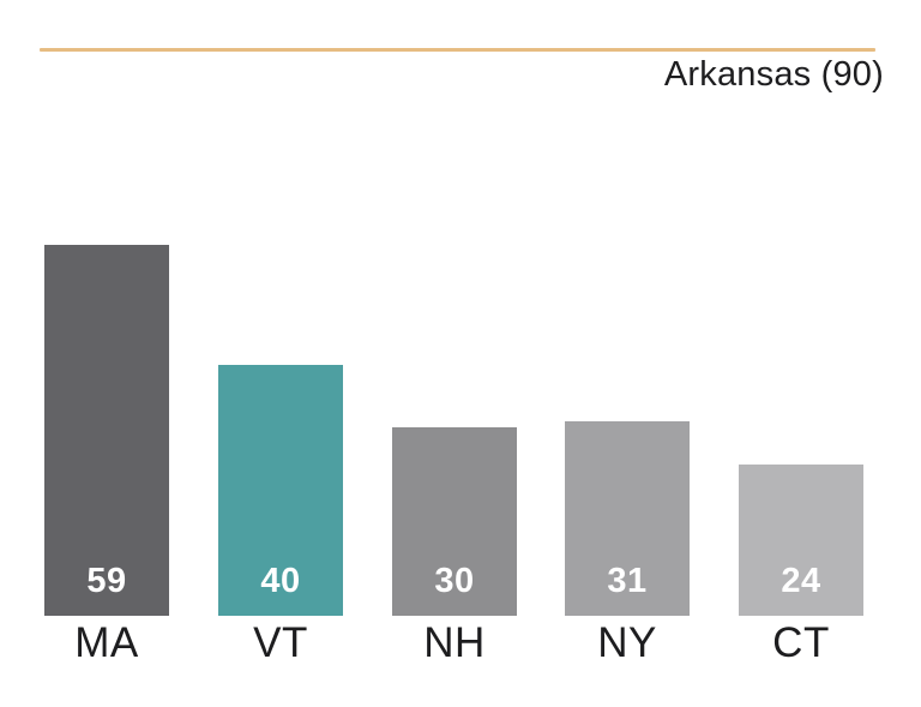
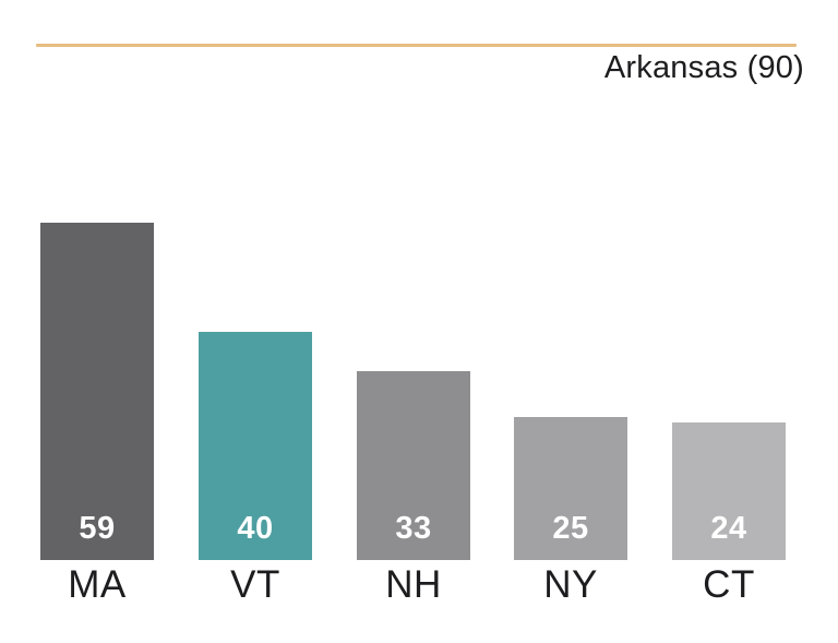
NH: 30 -> 33
NY: 31 -> 25
